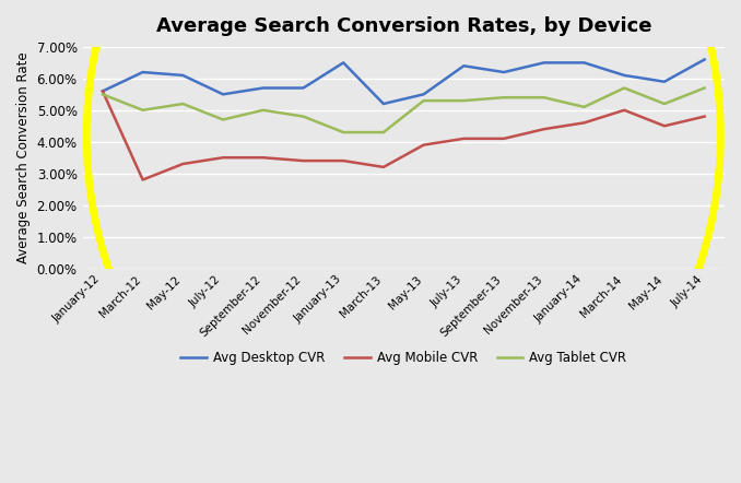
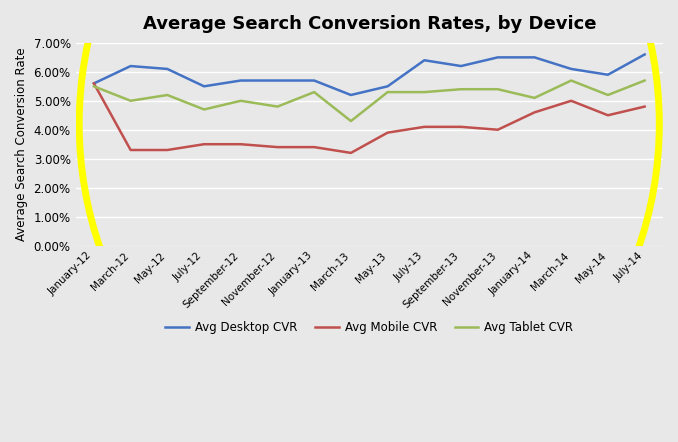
Avg Mobile CVR/March-12: 2.8% -> 3.3%
Avg Desktop CVR/January-13: 6.5% -> 5.7%
Avg Tablet CVR/January-13: 4.3% -> 5.3%
Avg Mobile CVR/November-13: 4.4% -> 4.0%
